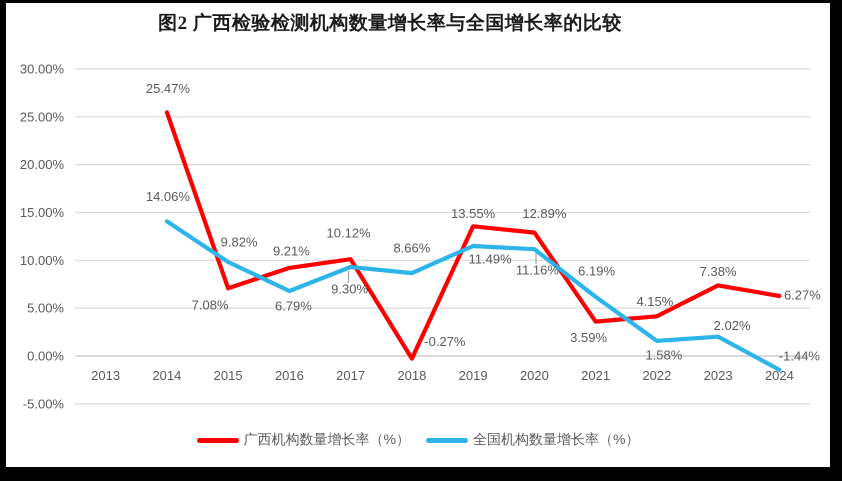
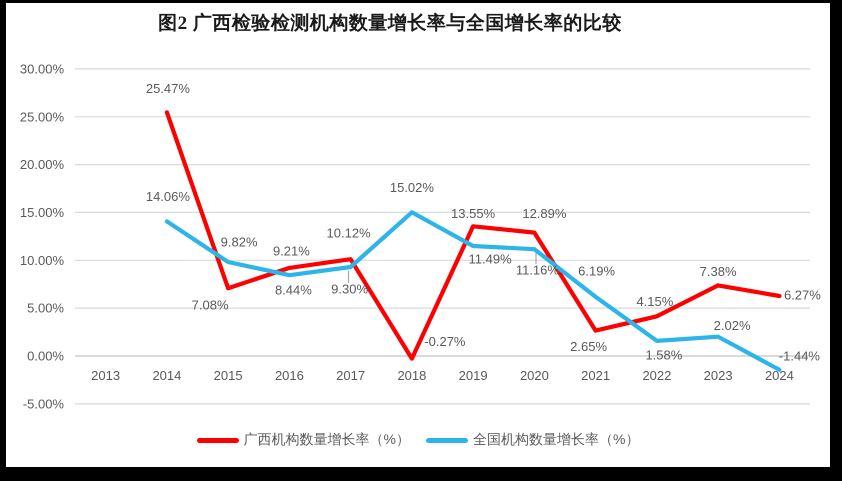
全国机构数量增长率（%）/2016: 6.79% -> 8.44%
全国机构数量增长率（%）/2018: 8.66% -> 15.02%
广西机构数量增长率（%）/2021: 3.59% -> 2.65%
